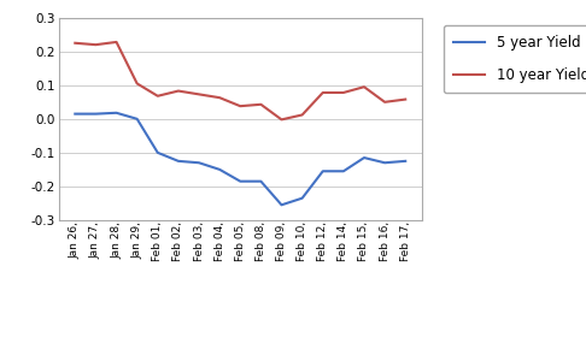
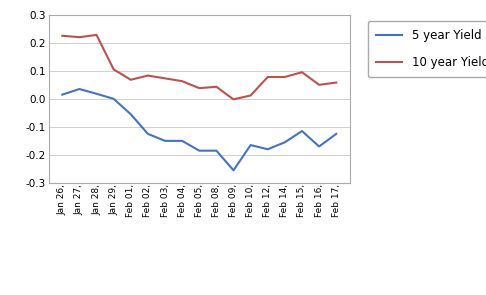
5 year Yield/Jan 27,: 0.015 -> 0.035
5 year Yield/Feb 01,: -0.100 -> -0.055
5 year Yield/Feb 03,: -0.130 -> -0.150
5 year Yield/Feb 10,: -0.235 -> -0.165
5 year Yield/Feb 12,: -0.155 -> -0.180
5 year Yield/Feb 16,: -0.130 -> -0.170
